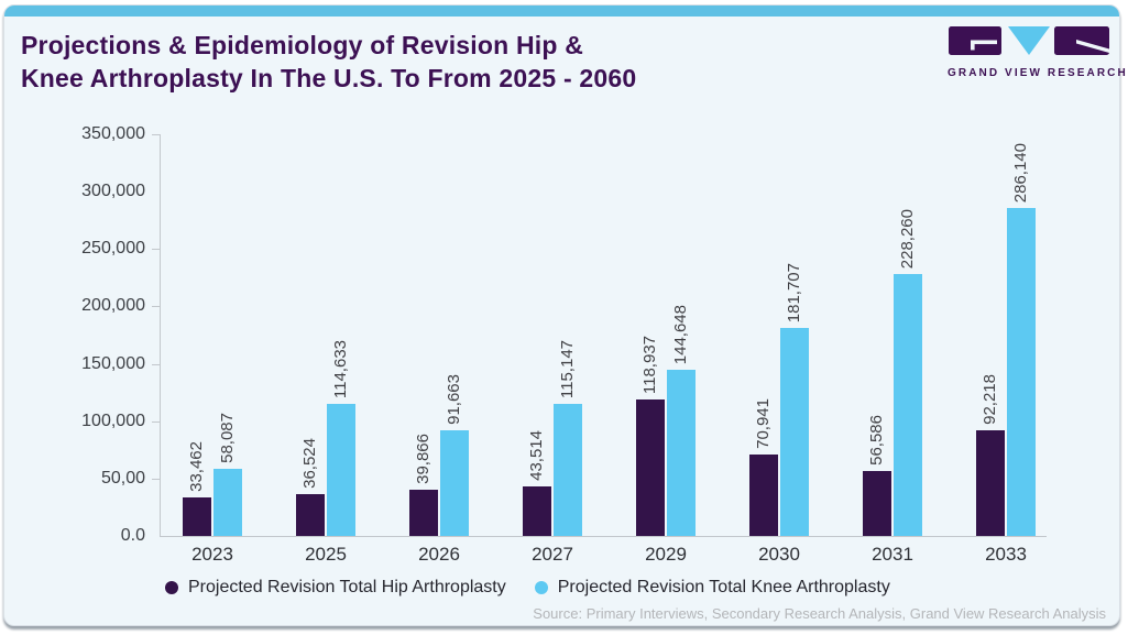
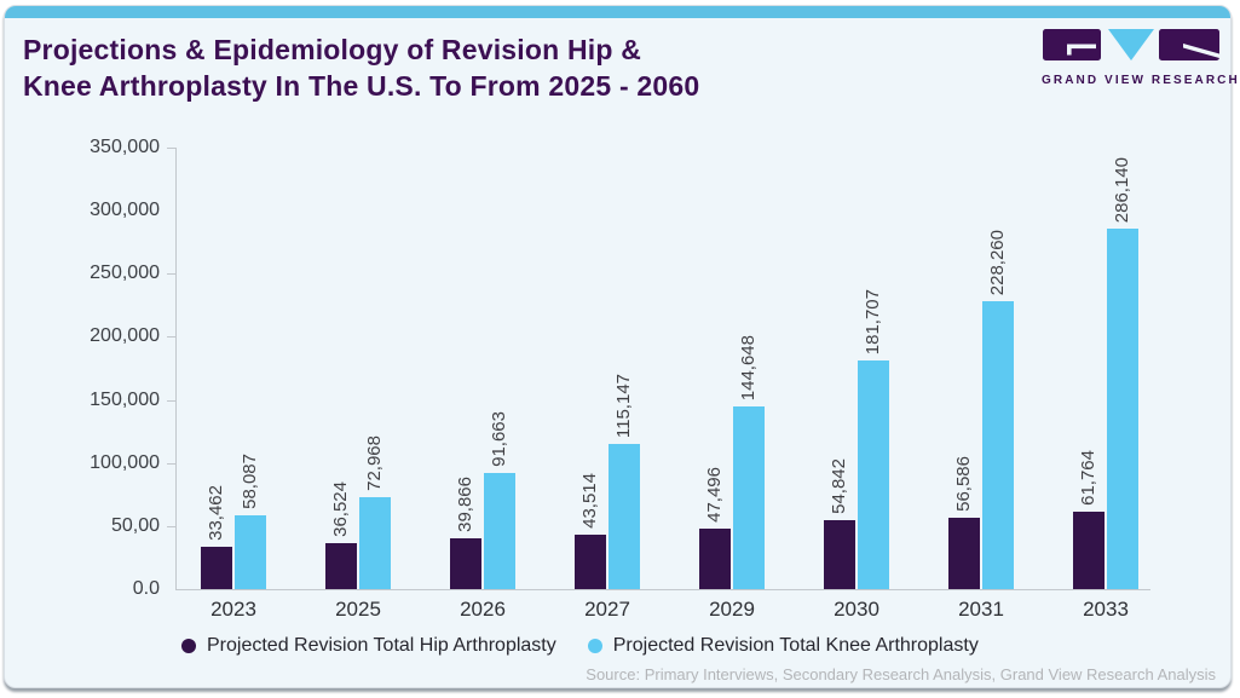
Projected Revision Total Knee Arthroplasty/2025: 114,633 -> 72,968
Projected Revision Total Hip Arthroplasty/2029: 118,937 -> 47,496
Projected Revision Total Hip Arthroplasty/2030: 70,941 -> 54,842
Projected Revision Total Hip Arthroplasty/2033: 92,218 -> 61,764
